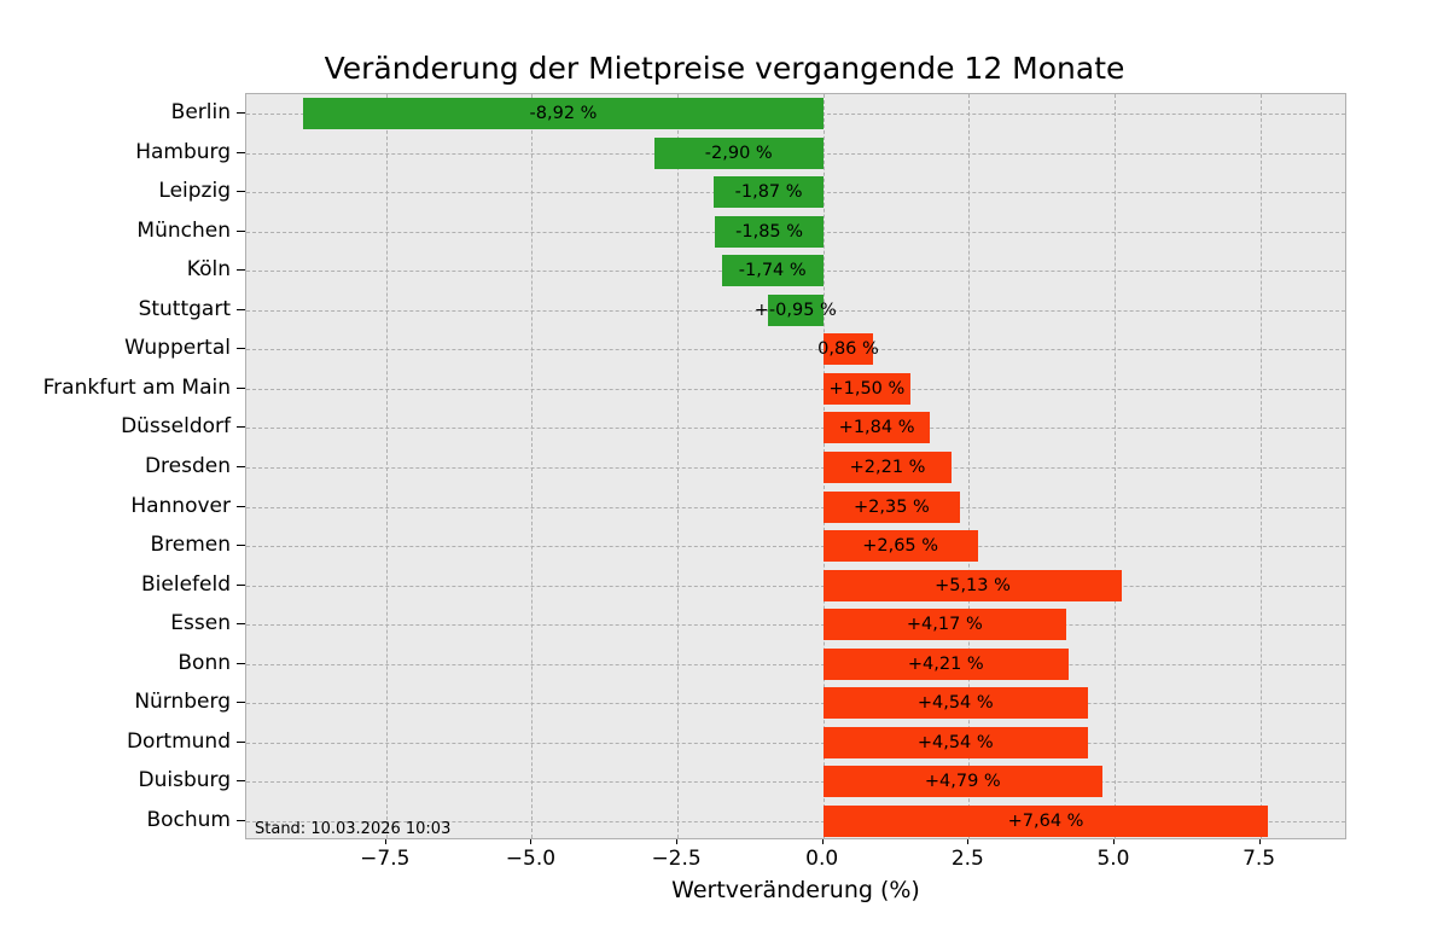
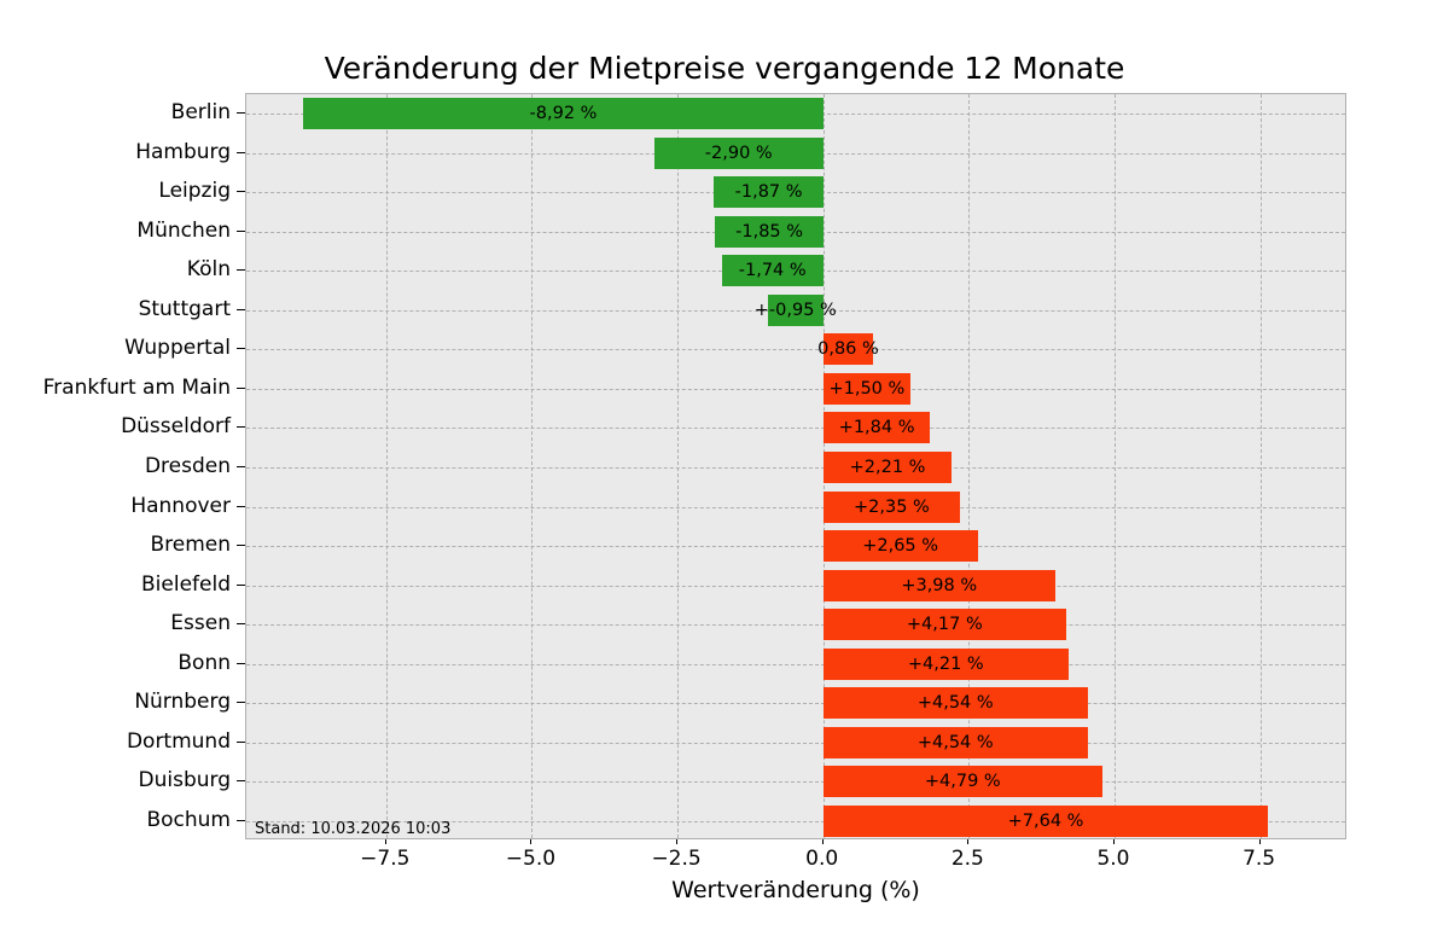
Bielefeld: +5,13 -> +3,98
